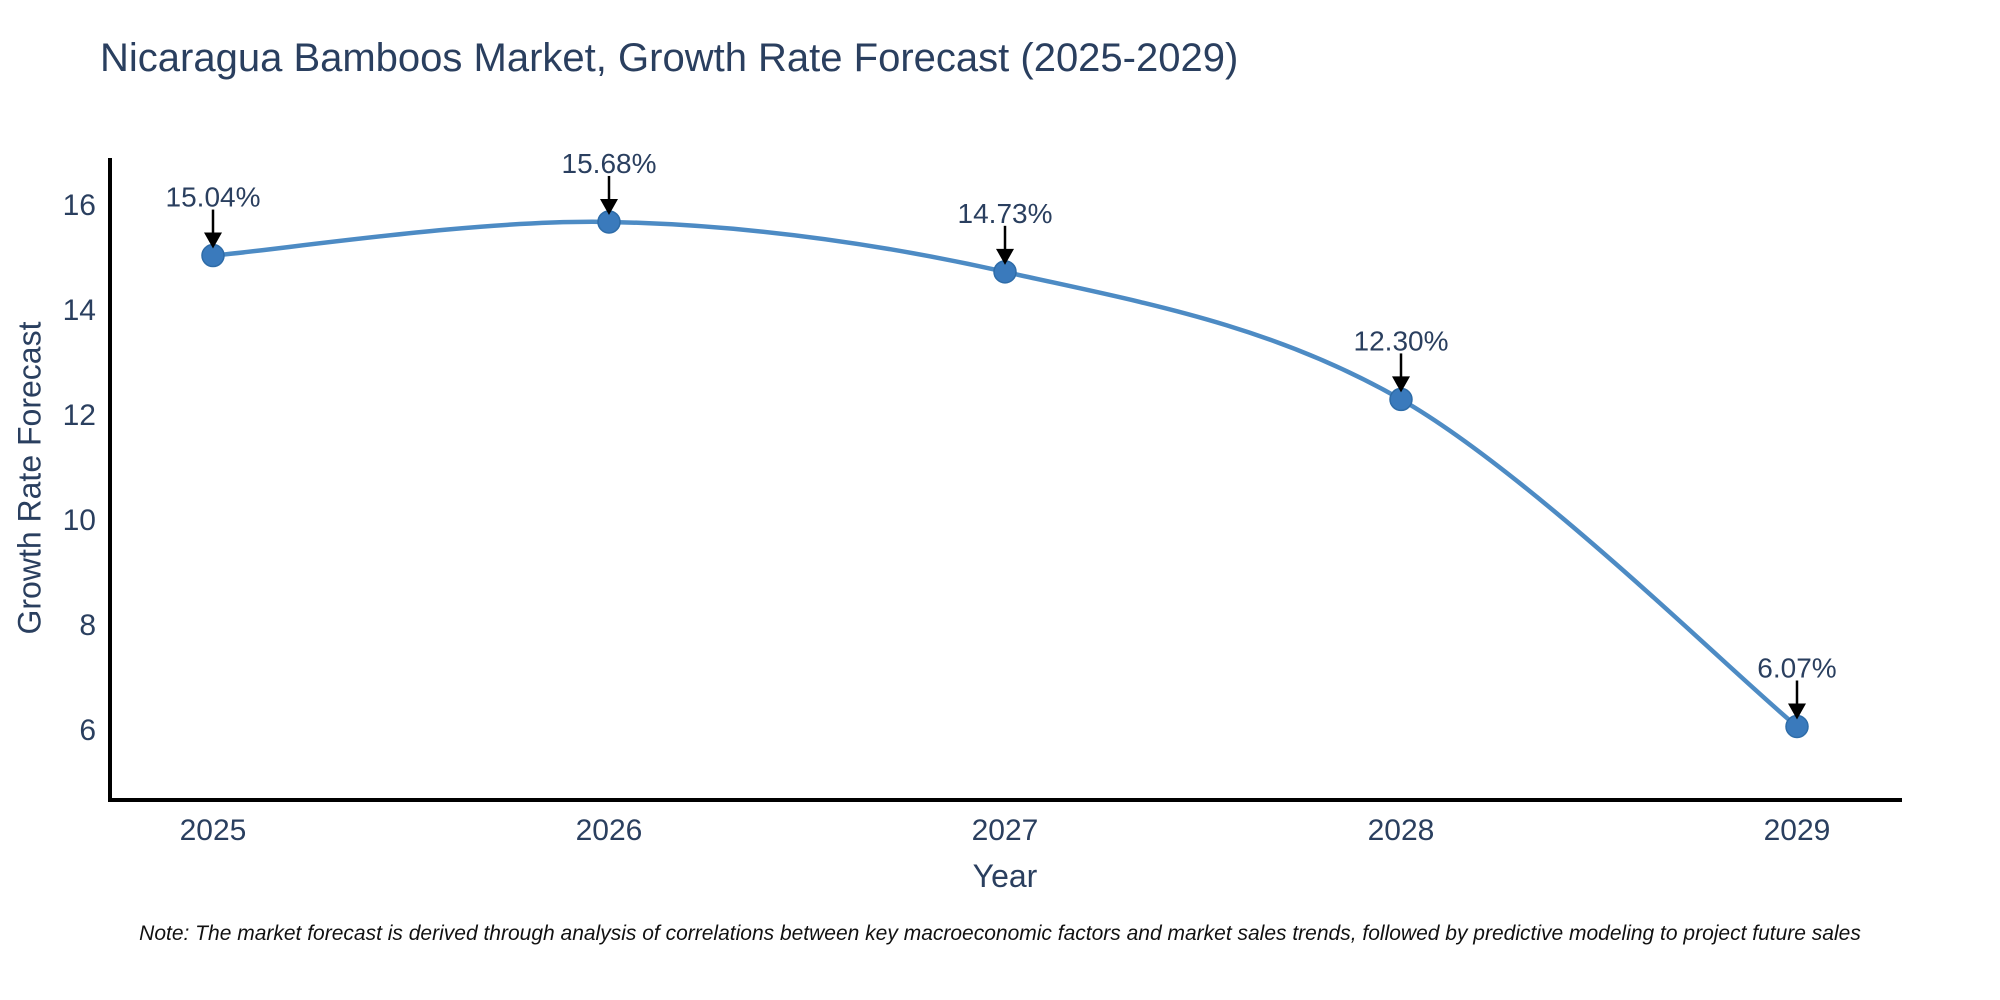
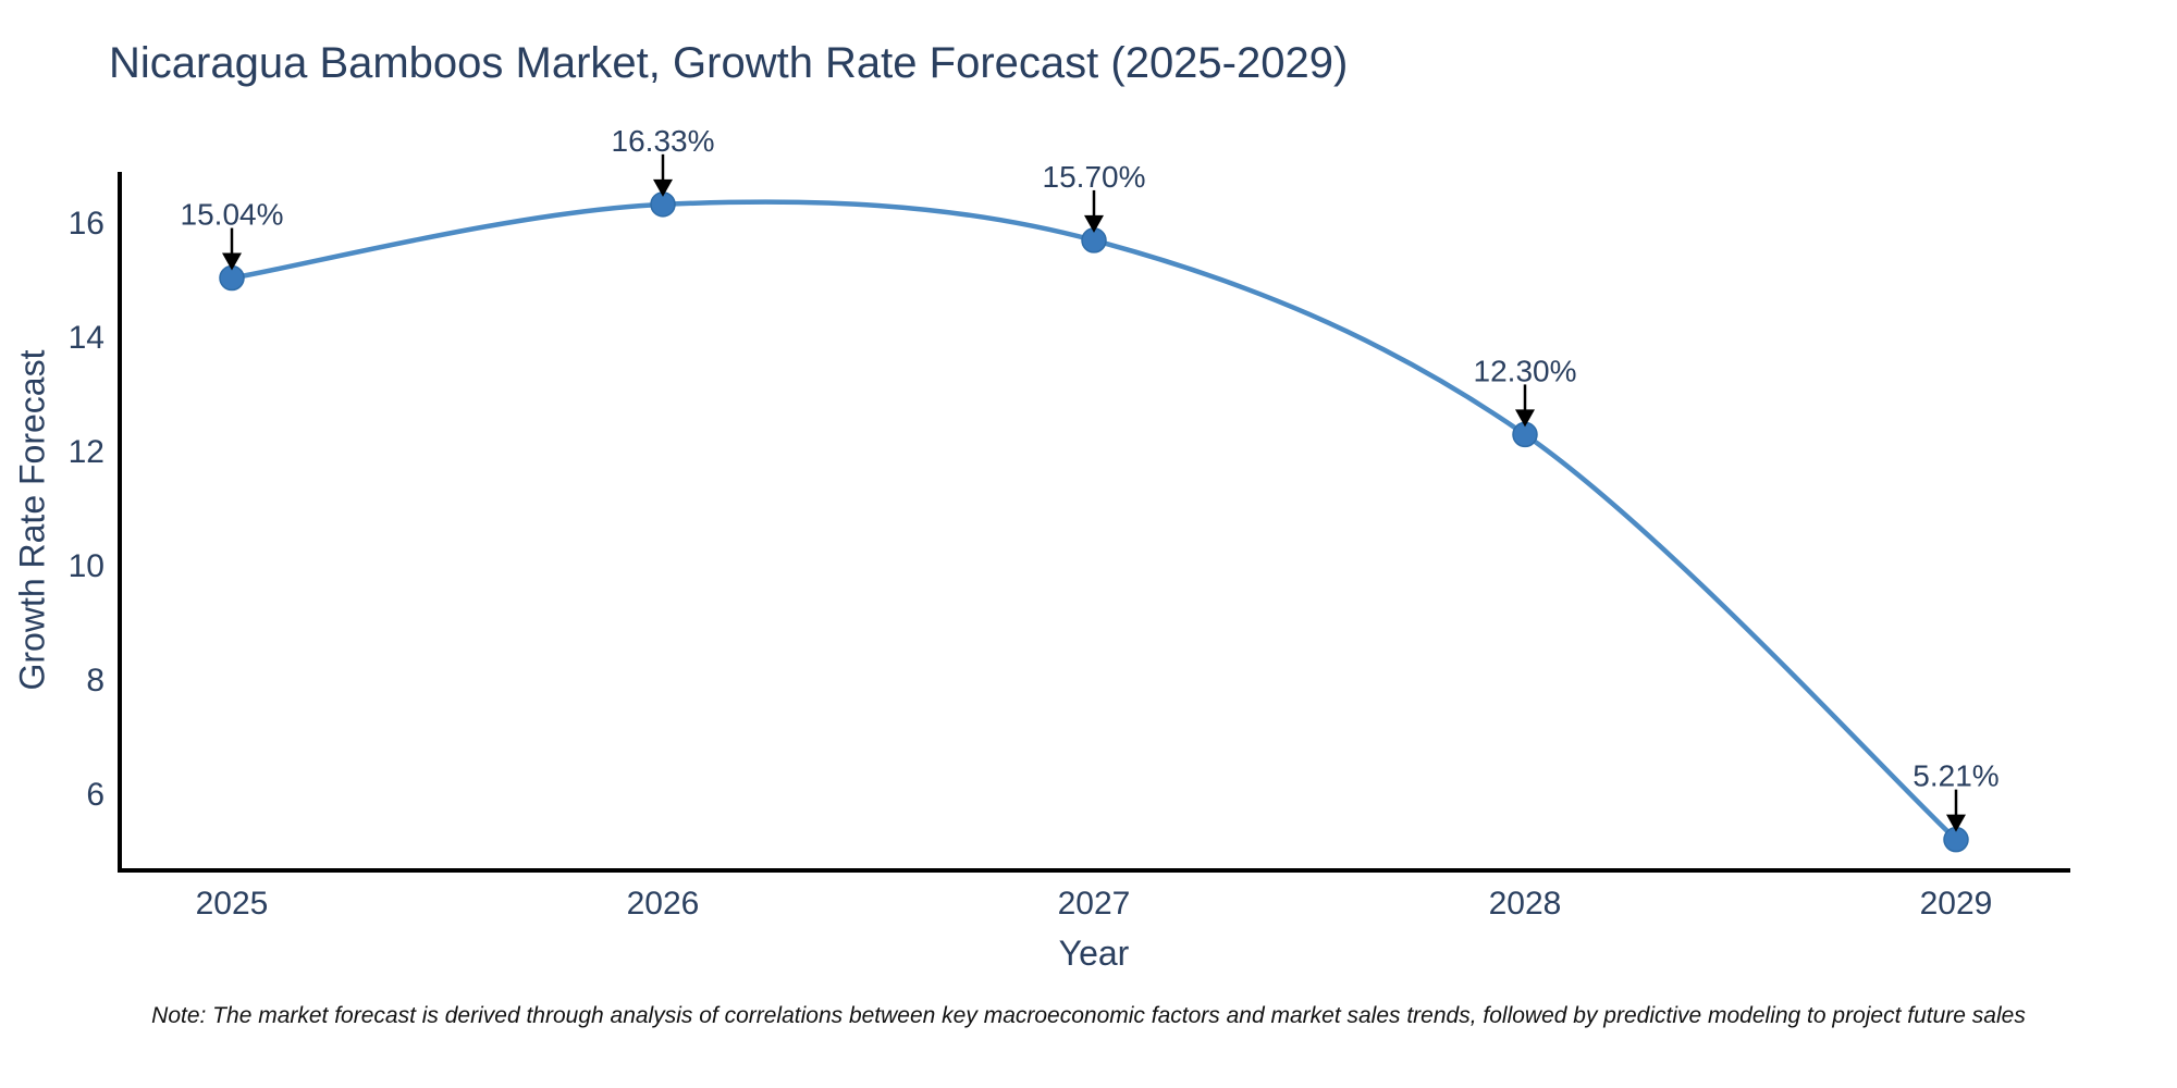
2026: 15.68% -> 16.33%
2027: 14.73% -> 15.70%
2029: 6.07% -> 5.21%
